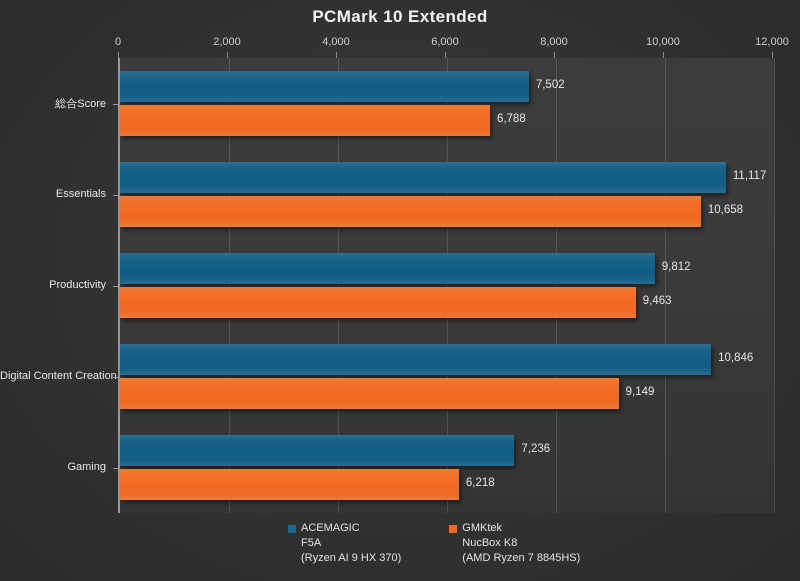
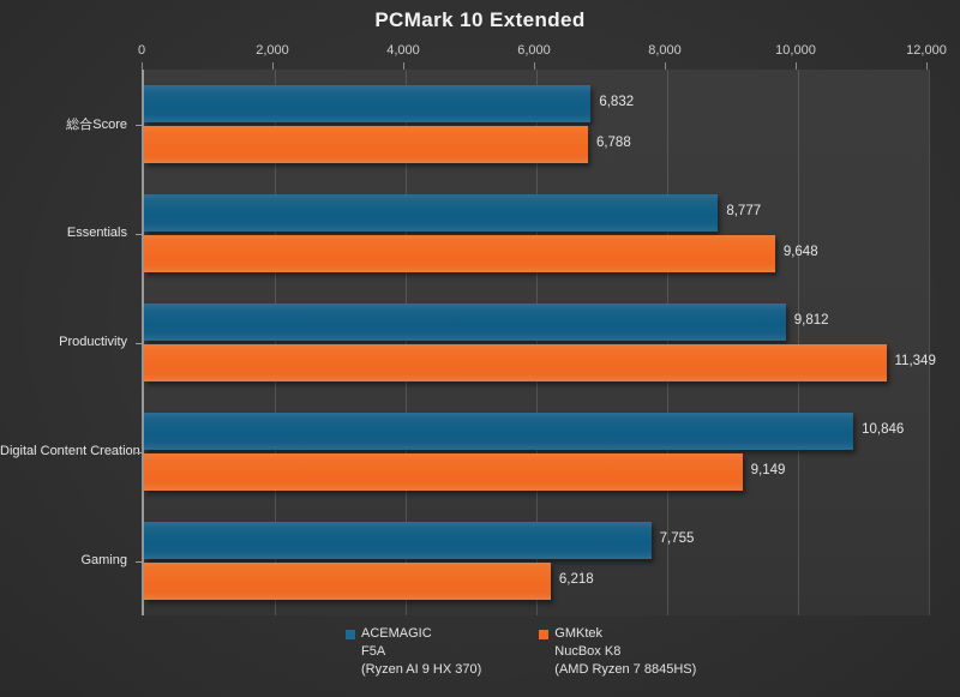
ACEMAGIC/総合Score: 7,502 -> 6,832
ACEMAGIC/Essentials: 11,117 -> 8,777
GMKtek/Essentials: 10,658 -> 9,648
GMKtek/Productivity: 9,463 -> 11,349
ACEMAGIC/Gaming: 7,236 -> 7,755
